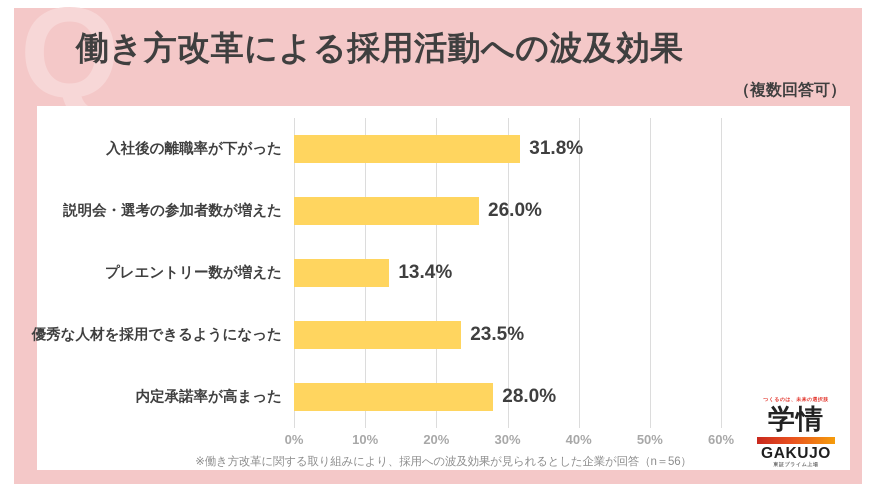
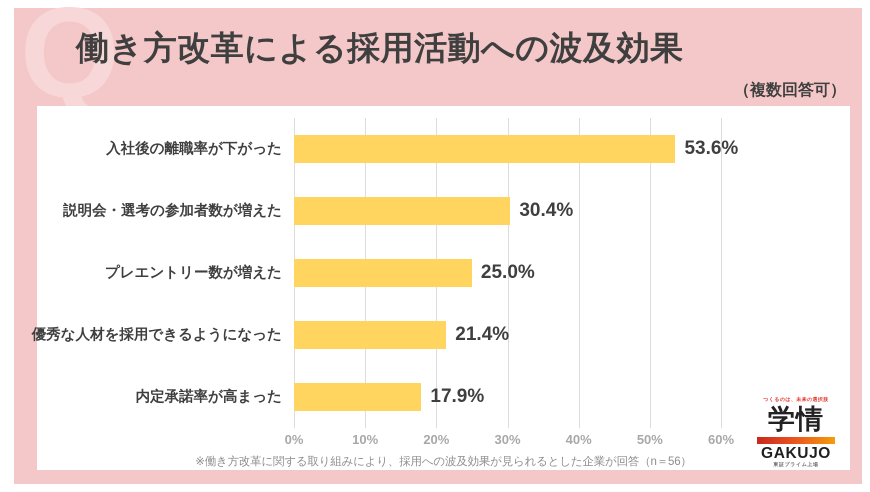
入社後の離職率が下がった: 31.8% -> 53.6%
説明会・選考の参加者数が増えた: 26.0% -> 30.4%
プレエントリー数が増えた: 13.4% -> 25.0%
優秀な人材を採用できるようになった: 23.5% -> 21.4%
内定承諾率が高まった: 28.0% -> 17.9%
